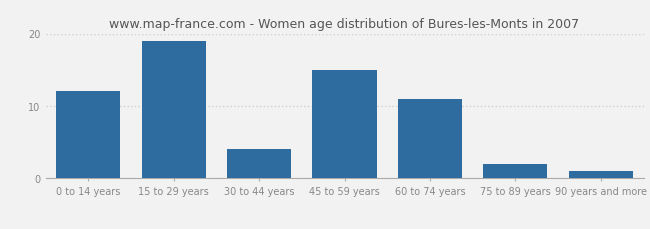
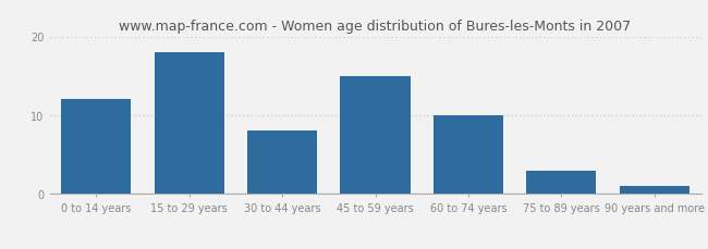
15 to 29 years: 19 -> 18
30 to 44 years: 4 -> 8
60 to 74 years: 11 -> 10
75 to 89 years: 2 -> 3
